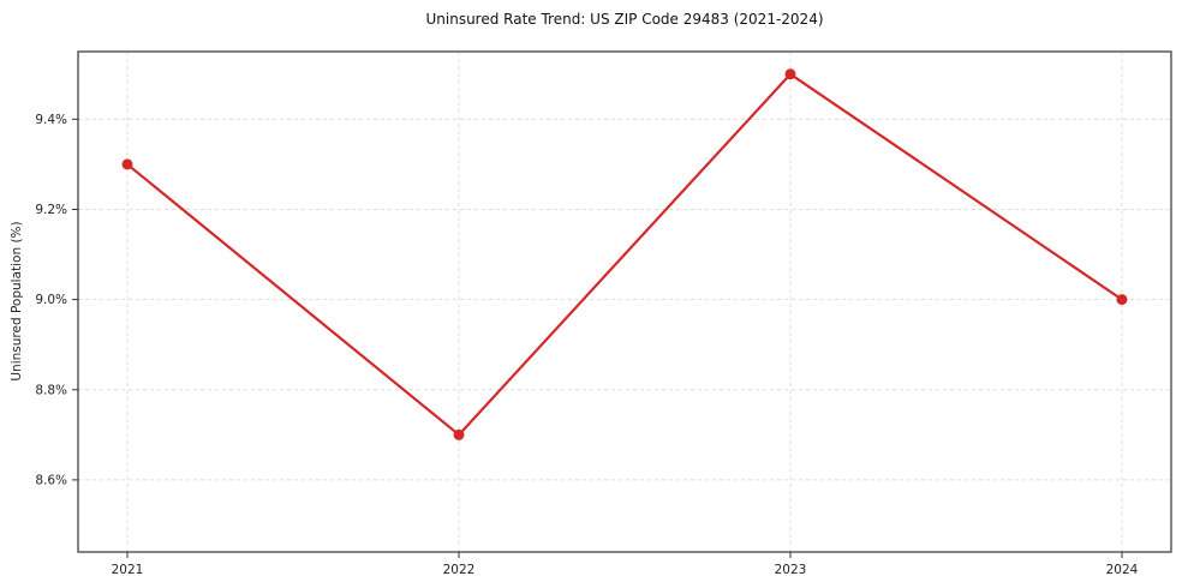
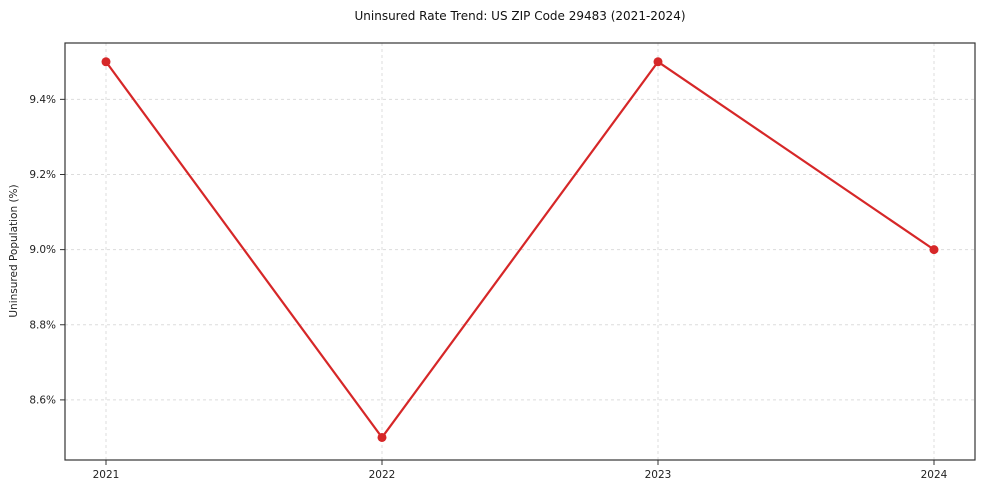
2021: 9.3% -> 9.5%
2022: 8.7% -> 8.5%
